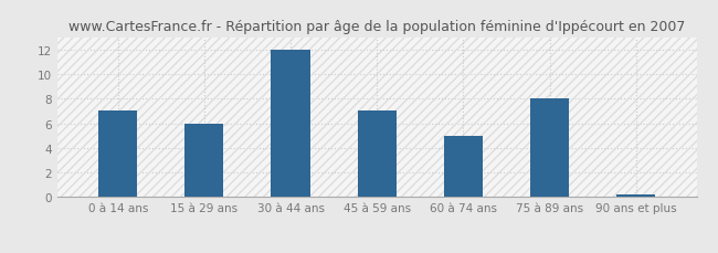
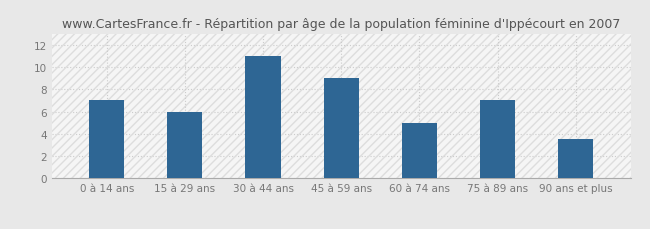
30 à 44 ans: 12.0 -> 11.0
45 à 59 ans: 7.0 -> 9.0
75 à 89 ans: 8.0 -> 7.0
90 ans et plus: 0.2 -> 3.5
